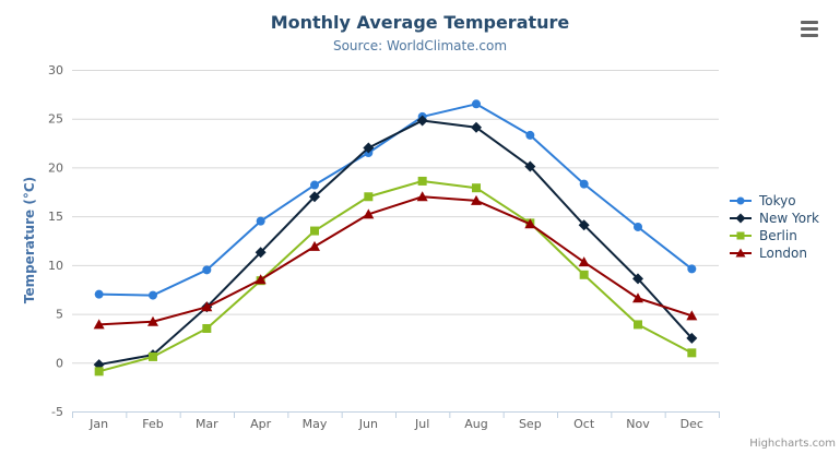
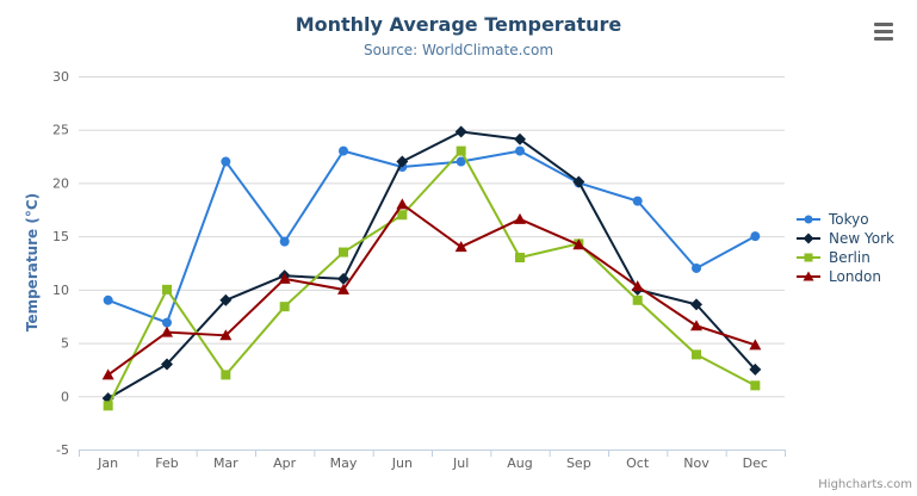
Tokyo/Jan: 7 -> 9
London/Jan: 4 -> 2
New York/Feb: 1 -> 3
Berlin/Feb: 1 -> 10
London/Feb: 4 -> 6
Tokyo/Mar: 10 -> 22
New York/Mar: 6 -> 9
Berlin/Mar: 4 -> 2
London/Apr: 8 -> 11
Tokyo/May: 18 -> 23
New York/May: 17 -> 11
London/May: 12 -> 10
London/Jun: 15 -> 18
Tokyo/Jul: 25 -> 22
Berlin/Jul: 19 -> 23
London/Jul: 17 -> 14
Tokyo/Aug: 26 -> 23
Berlin/Aug: 18 -> 13
Tokyo/Sep: 23 -> 20
New York/Oct: 14 -> 10
Tokyo/Nov: 14 -> 12
Tokyo/Dec: 10 -> 15
